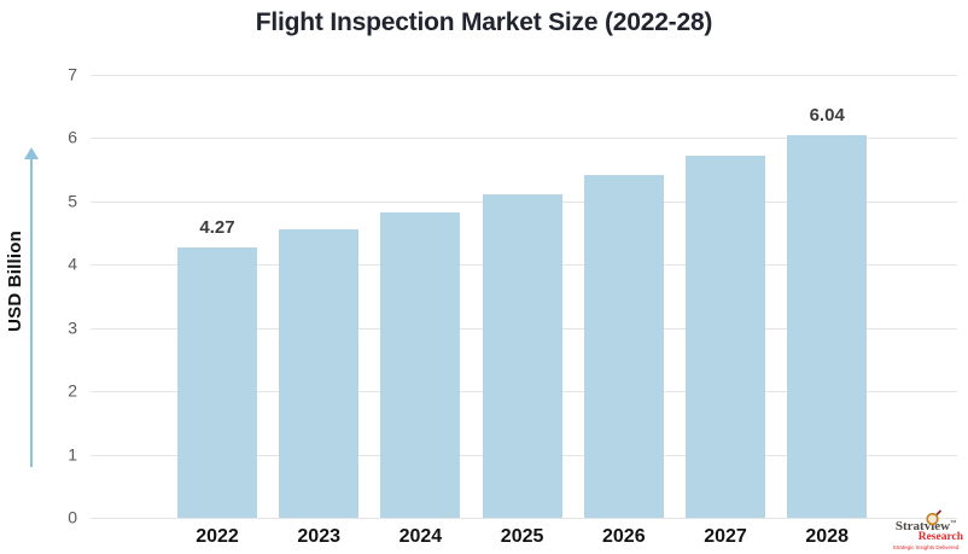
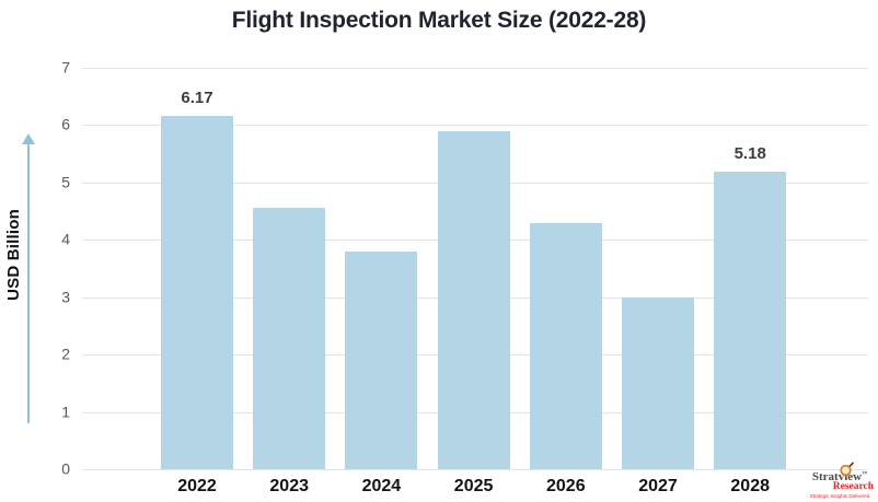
2022: 4.27 -> 6.17
2024: 4.8 -> 3.8
2025: 5.1 -> 5.9
2026: 5.4 -> 4.3
2027: 5.7 -> 3.0
2028: 6.04 -> 5.18
